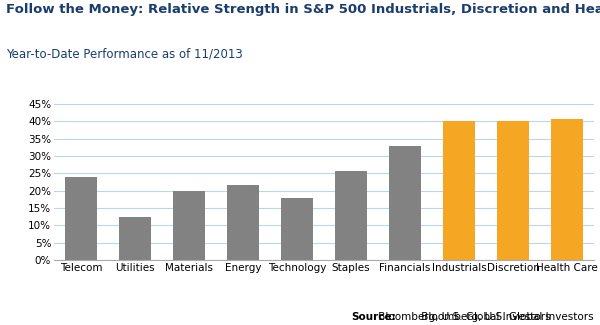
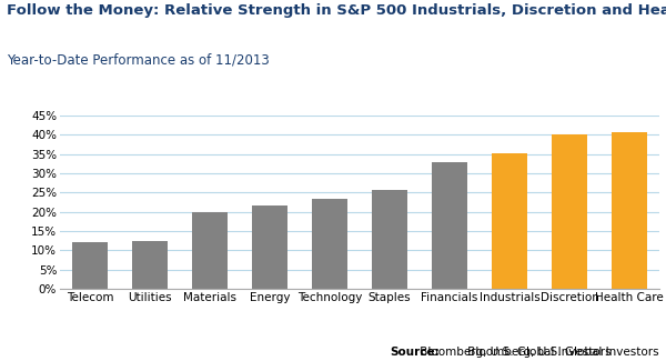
Telecom: 24.0% -> 12.0%
Technology: 18.0% -> 23.5%
Industrials: 40.0% -> 35.2%
